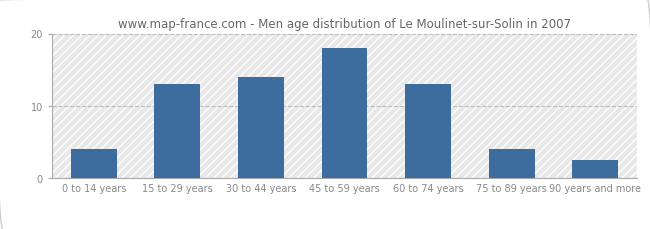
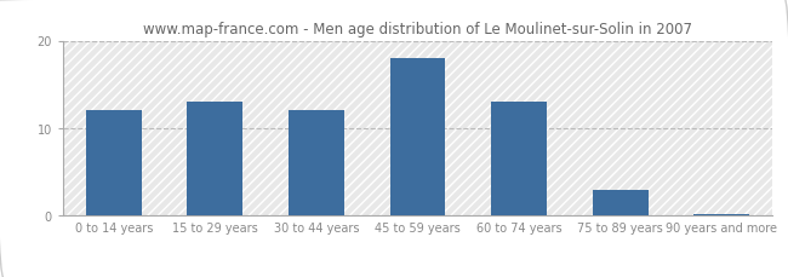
0 to 14 years: 4.0 -> 12.0
30 to 44 years: 14.0 -> 12.0
75 to 89 years: 4.0 -> 3.0
90 years and more: 2.6 -> 0.2
